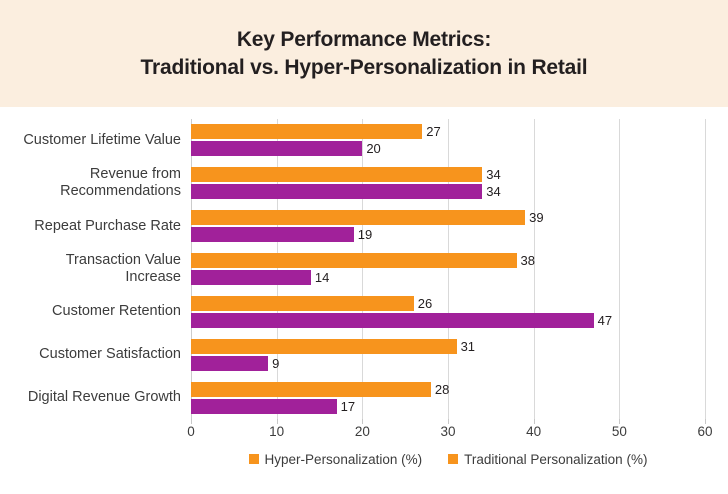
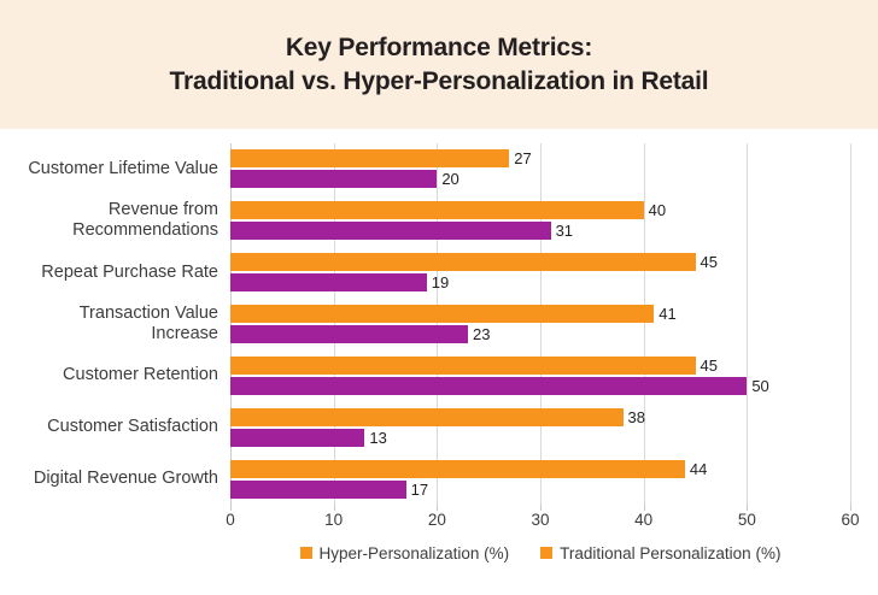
Hyper-Personalization (%)/Revenue from Recommendations: 34 -> 40
Traditional Personalization (%)/Revenue from Recommendations: 34 -> 31
Hyper-Personalization (%)/Repeat Purchase Rate: 39 -> 45
Hyper-Personalization (%)/Transaction Value Increase: 38 -> 41
Traditional Personalization (%)/Transaction Value Increase: 14 -> 23
Hyper-Personalization (%)/Customer Retention: 26 -> 45
Traditional Personalization (%)/Customer Retention: 47 -> 50
Hyper-Personalization (%)/Customer Satisfaction: 31 -> 38
Traditional Personalization (%)/Customer Satisfaction: 9 -> 13
Hyper-Personalization (%)/Digital Revenue Growth: 28 -> 44
